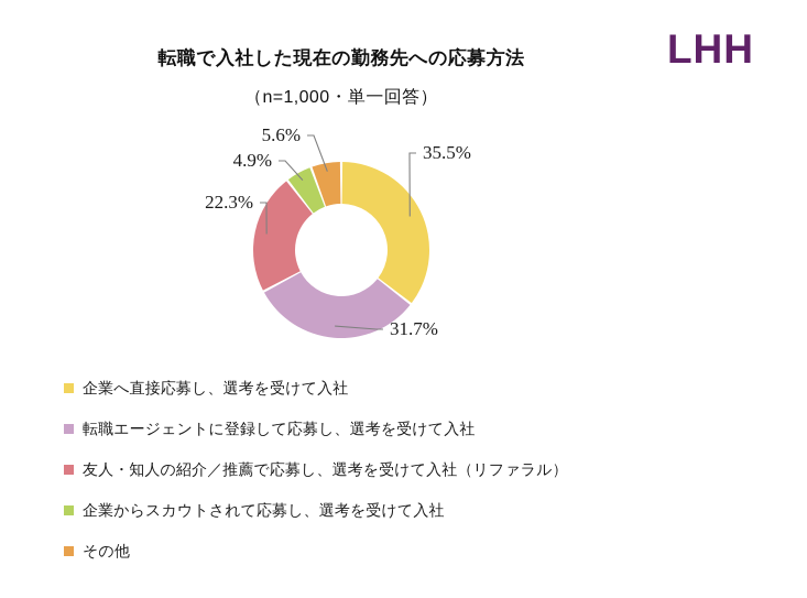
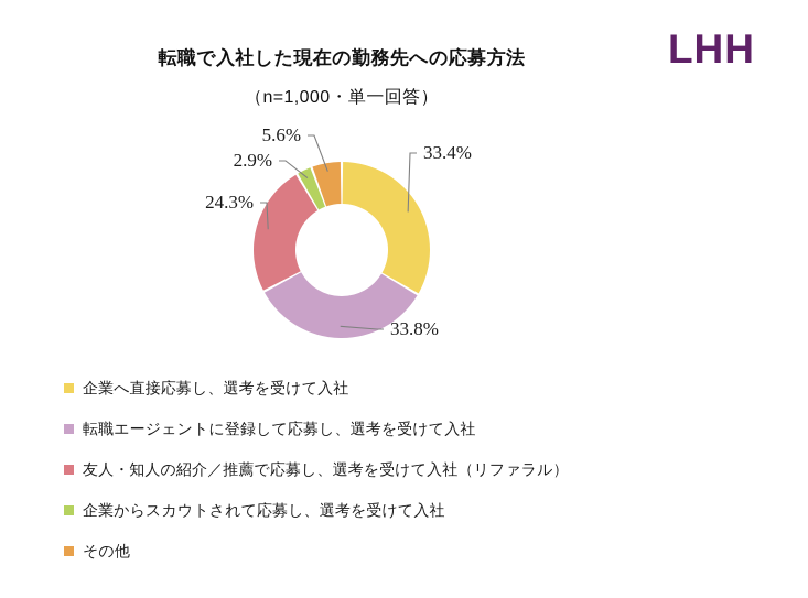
企業へ直接応募し、選考を受けて入社: 35.5% -> 33.4%
転職エージェントに登録して応募し、選考を受けて入社: 31.7% -> 33.8%
友人・知人の紹介／推薦で応募し、選考を受けて入社（リファラル）: 22.3% -> 24.3%
企業からスカウトされて応募し、選考を受けて入社: 4.9% -> 2.9%
